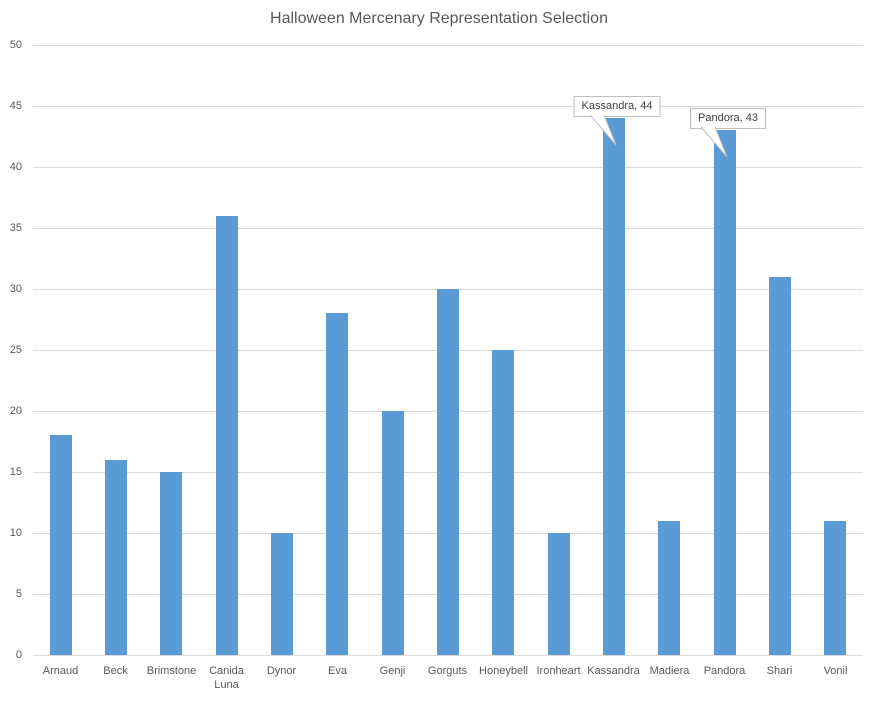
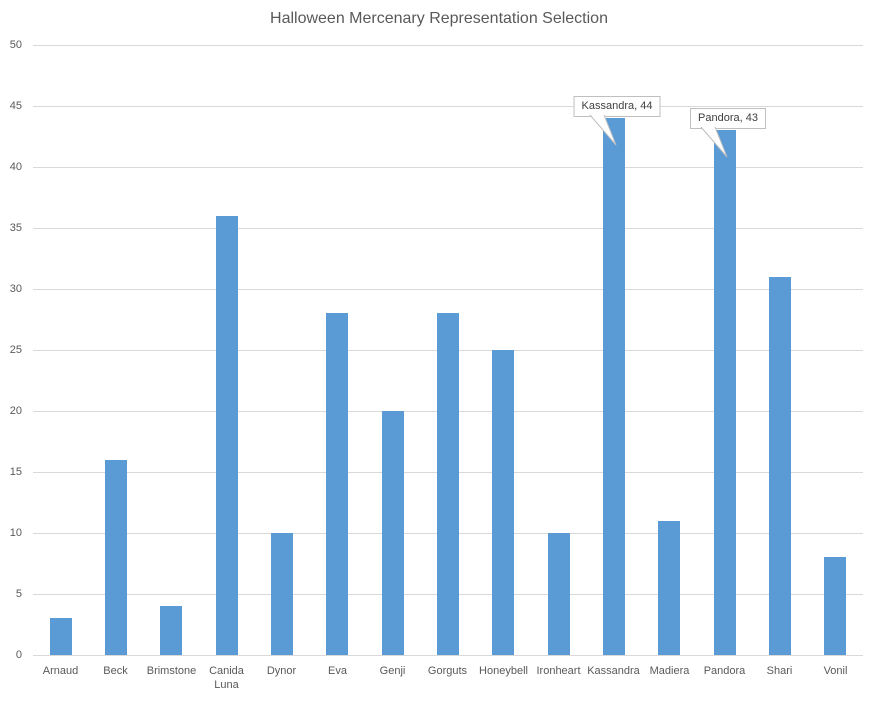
Arnaud: 18 -> 3
Brimstone: 15 -> 4
Gorguts: 30 -> 28
Vonil: 11 -> 8
